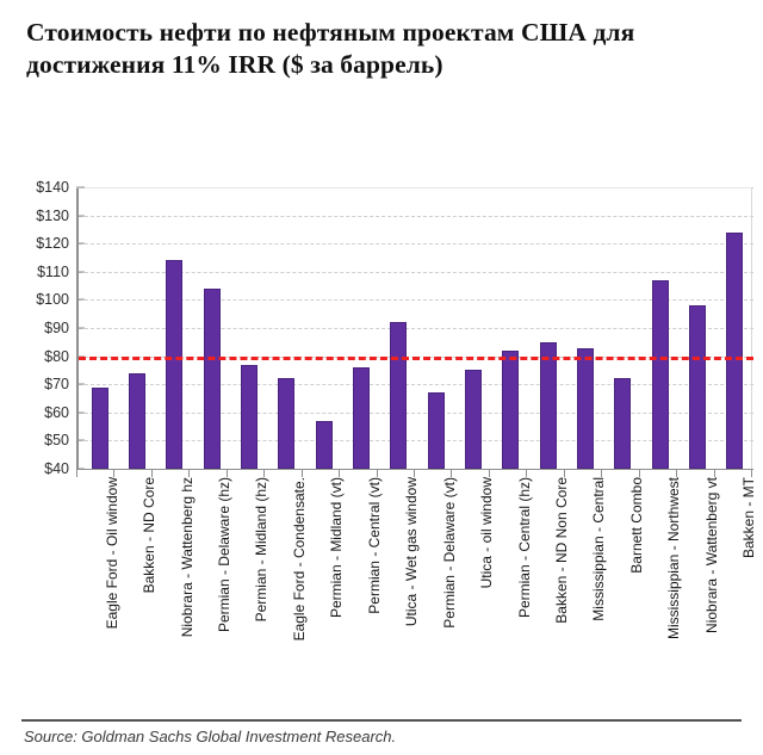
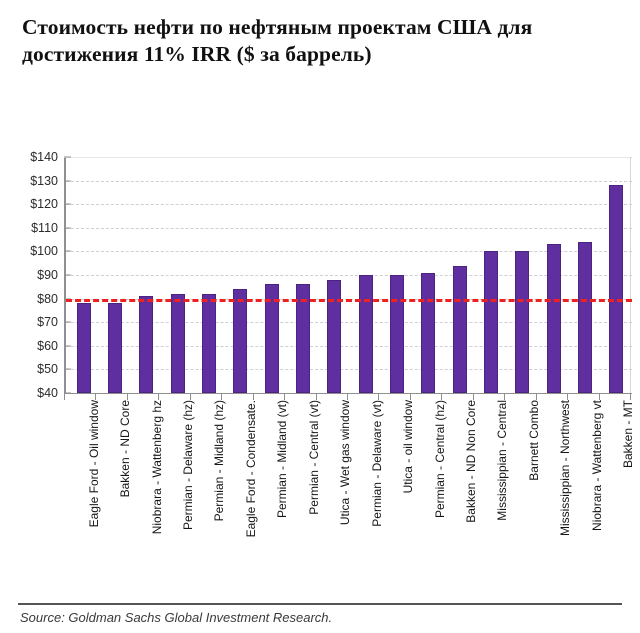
Eagle Ford - Oil window: $69 -> $78
Bakken - ND Core: $74 -> $78
Niobrara - Wattenberg hz: $114 -> $81
Permian - Delaware (hz): $104 -> $82
Permian - Midland (hz): $77 -> $82
Eagle Ford - Condensate.: $72 -> $84
Permian - Midland (vt): $57 -> $86
Permian - Central (vt): $76 -> $86
Utica - Wet gas window: $92 -> $88
Permian - Delaware (vt): $67 -> $90
Utica - oil window: $75 -> $90
Permian - Central (hz): $82 -> $91
Bakken - ND Non Core: $85 -> $94
Mississippian - Central: $83 -> $100
Barnett Combo: $72 -> $100
Mississippian - Northwest: $107 -> $103
Niobrara - Wattenberg vt: $98 -> $104
Bakken - MT: $124 -> $128
